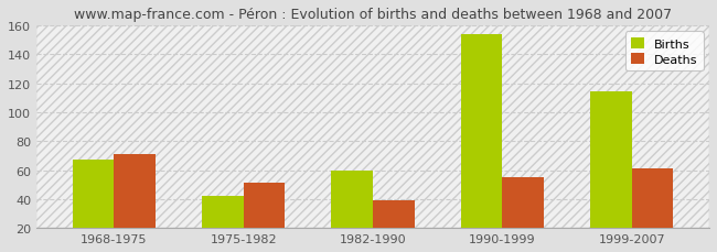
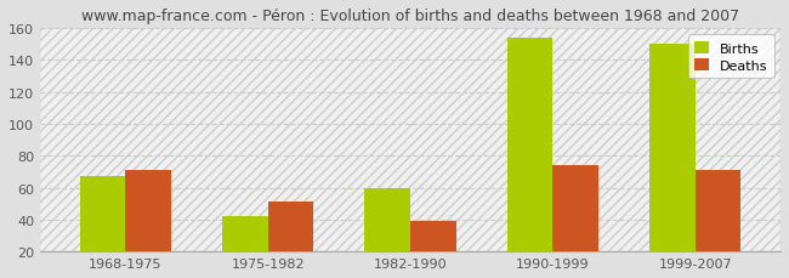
Deaths/1990-1999: 55 -> 74
Births/1999-2007: 114 -> 150
Deaths/1999-2007: 61 -> 71
